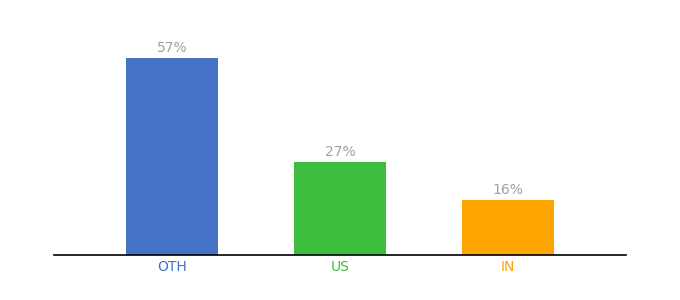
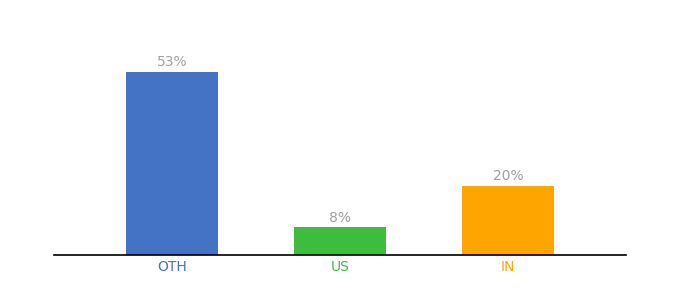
OTH: 57% -> 53%
US: 27% -> 8%
IN: 16% -> 20%
